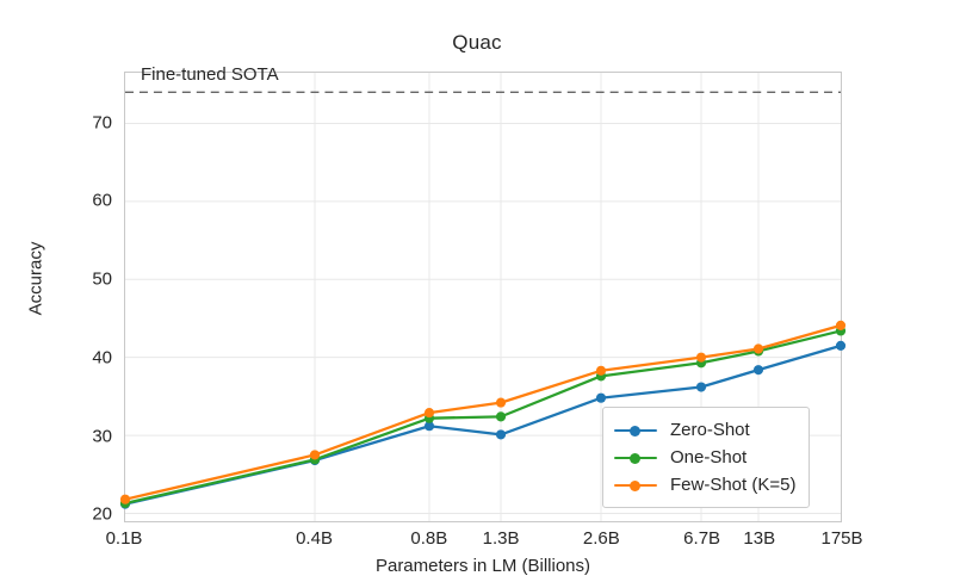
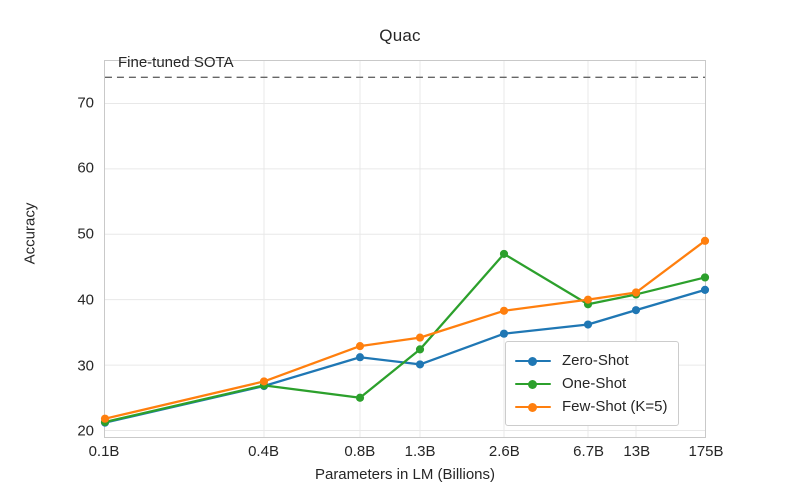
One-Shot/0.8B: 32 -> 25
One-Shot/2.6B: 38 -> 47
Few-Shot (K=5)/175B: 44 -> 49
